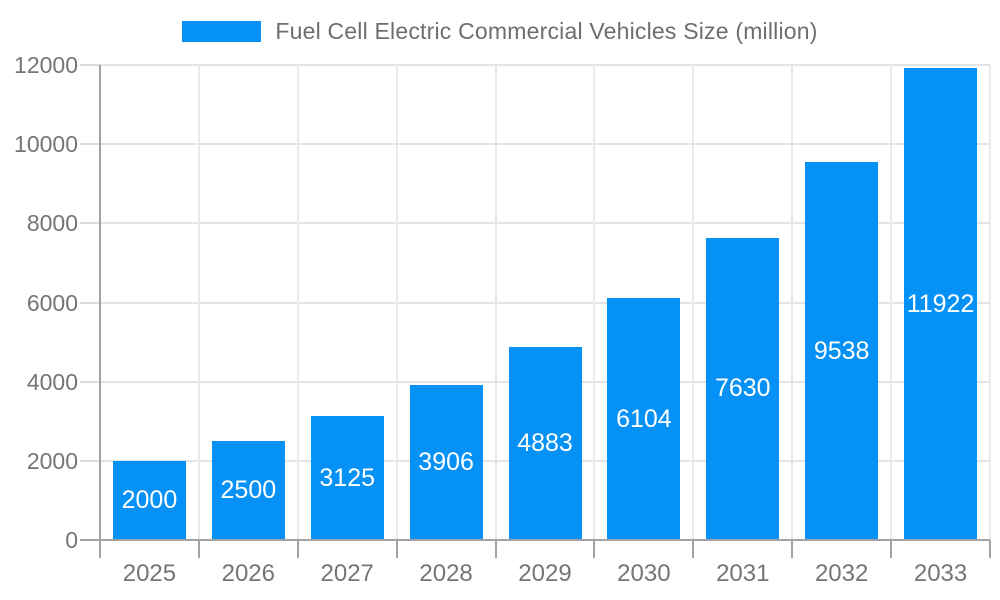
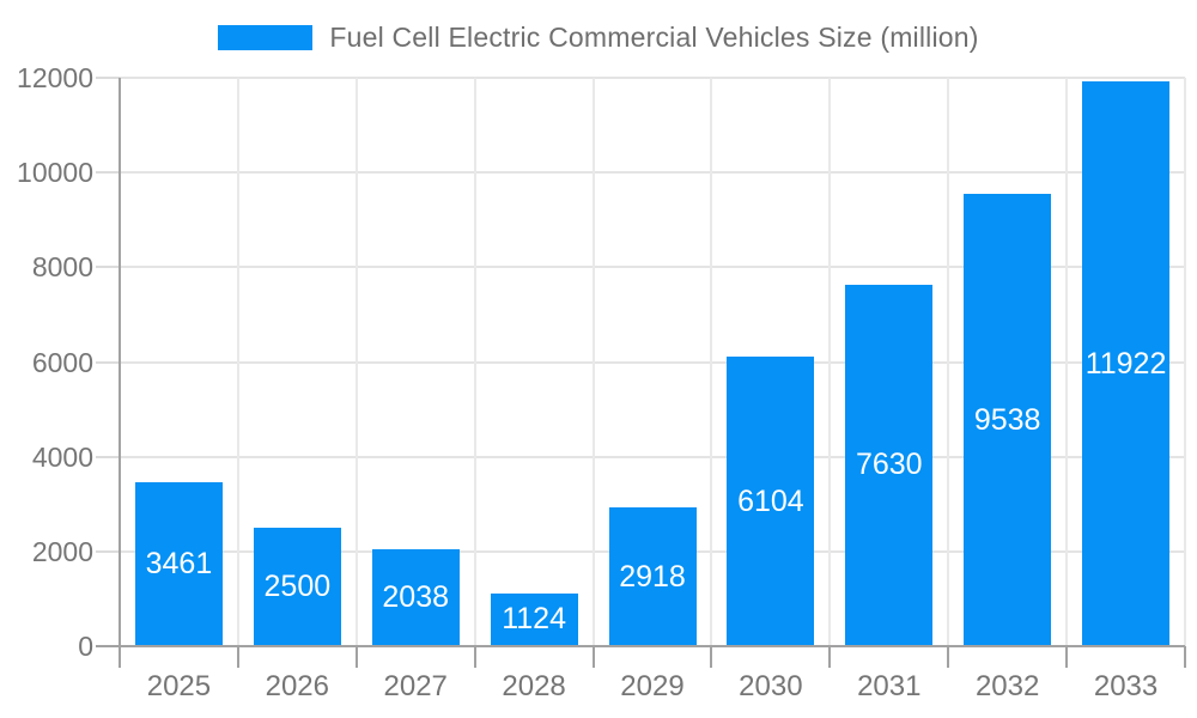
2025: 2000 -> 3461
2027: 3125 -> 2038
2028: 3906 -> 1124
2029: 4883 -> 2918
